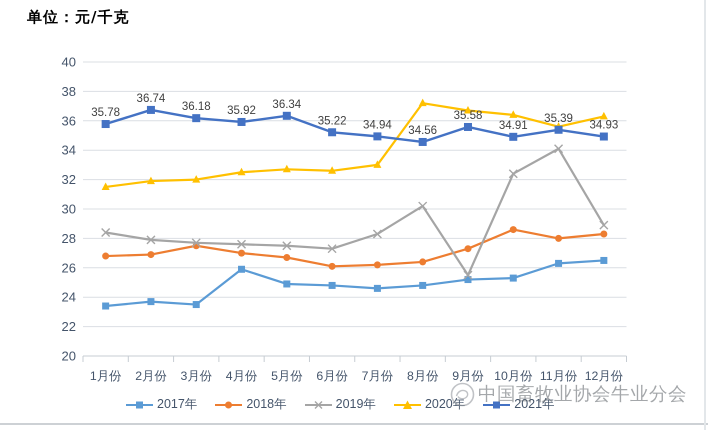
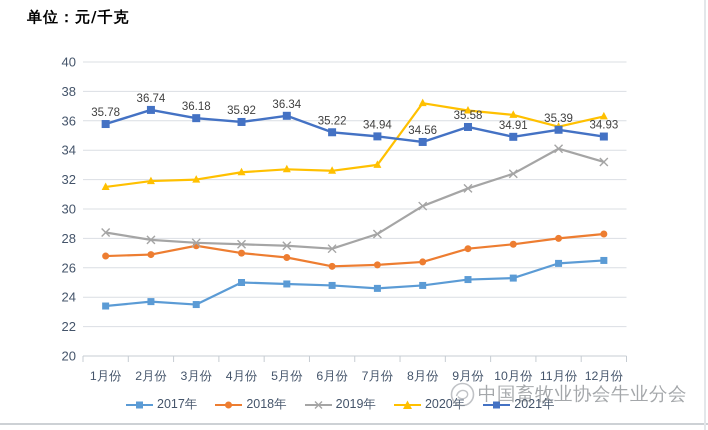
2017年/4月份: 25.9 -> 25.0
2019年/9月份: 25.5 -> 31.4
2018年/10月份: 28.6 -> 27.6
2019年/12月份: 28.9 -> 33.2
